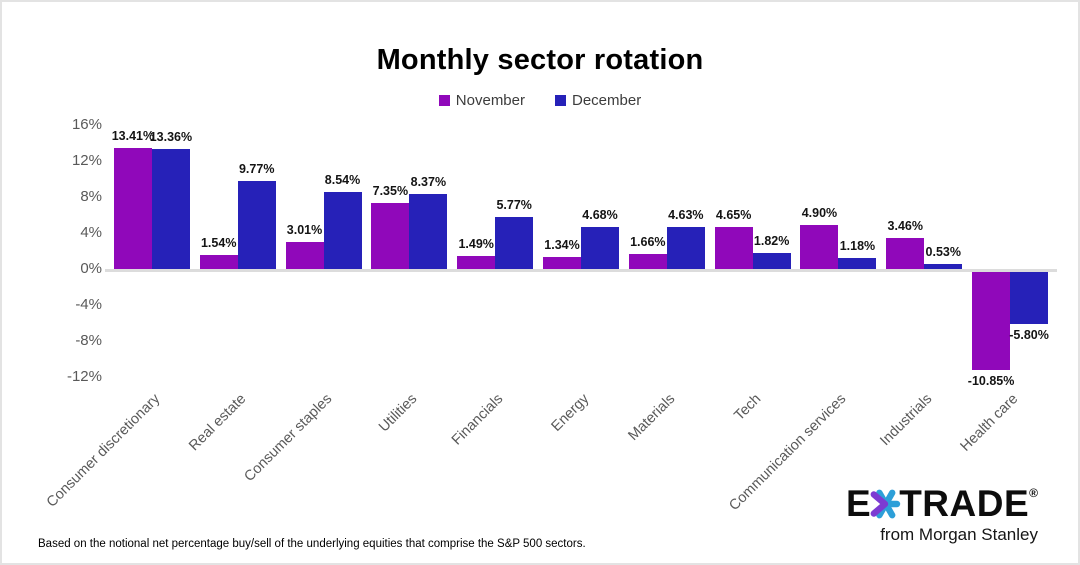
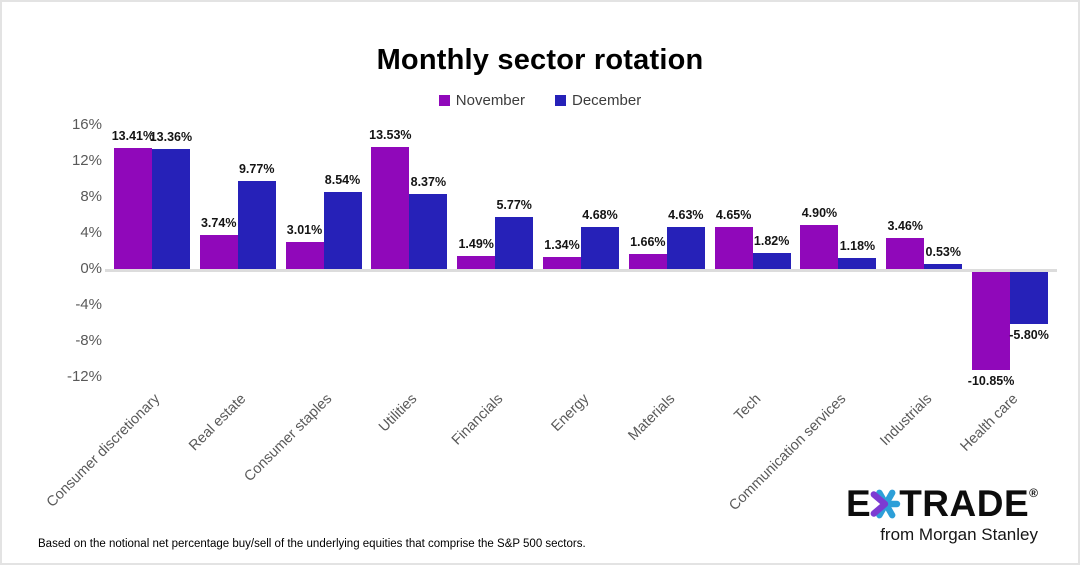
November/Real estate: 1.54% -> 3.74%
November/Utilities: 7.35% -> 13.53%
